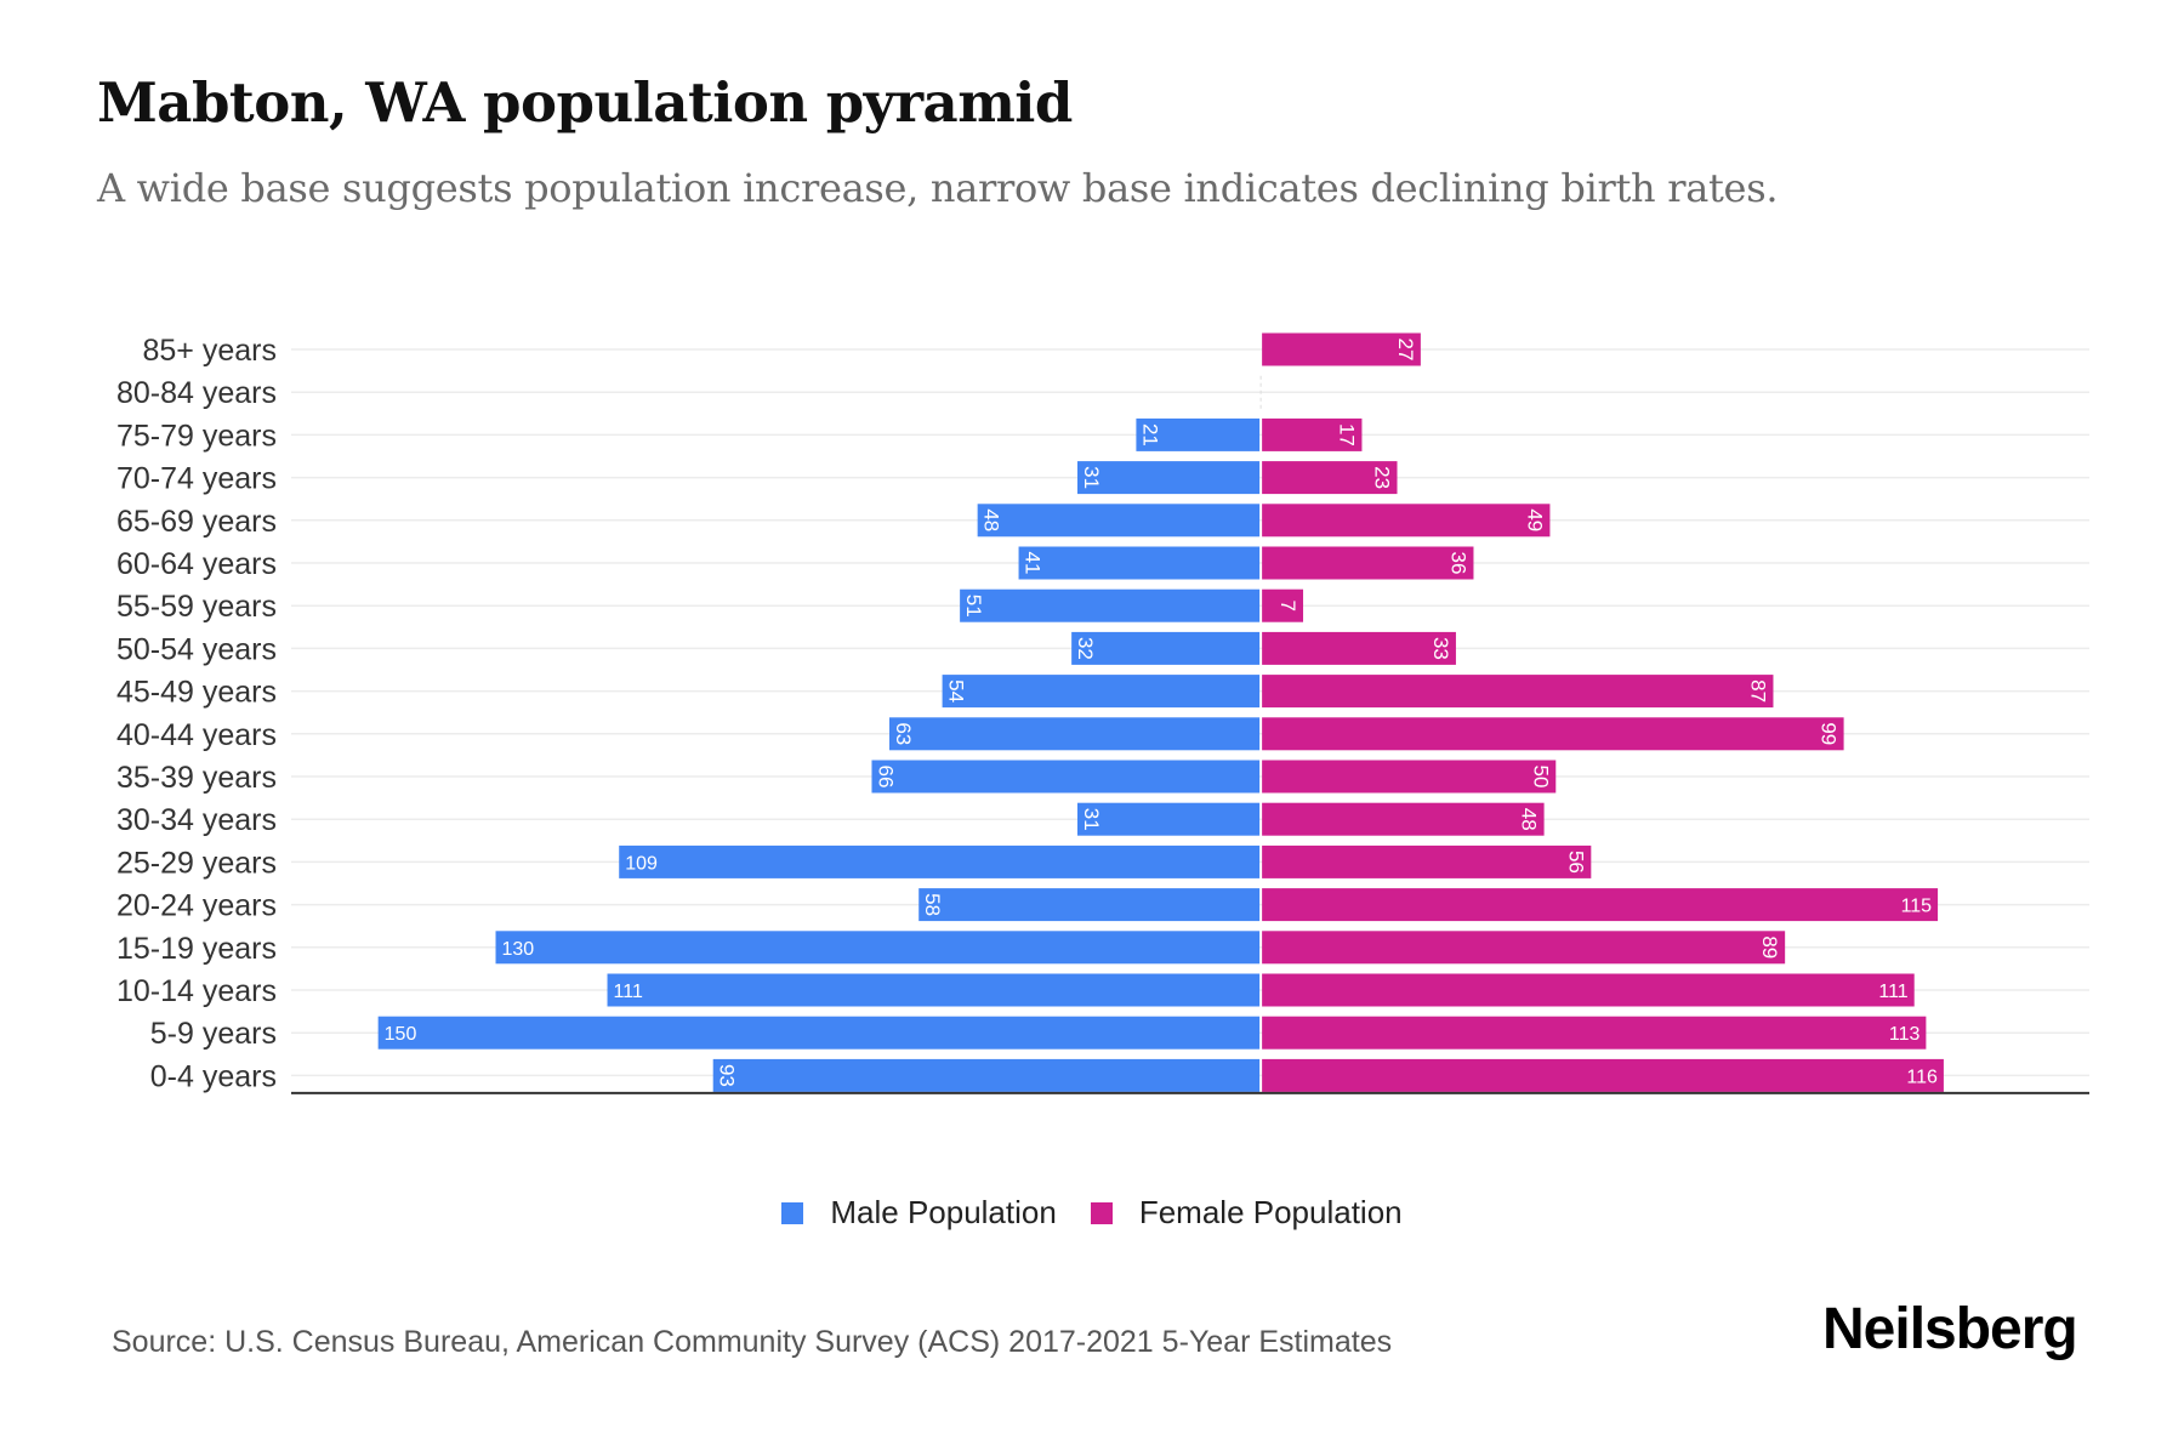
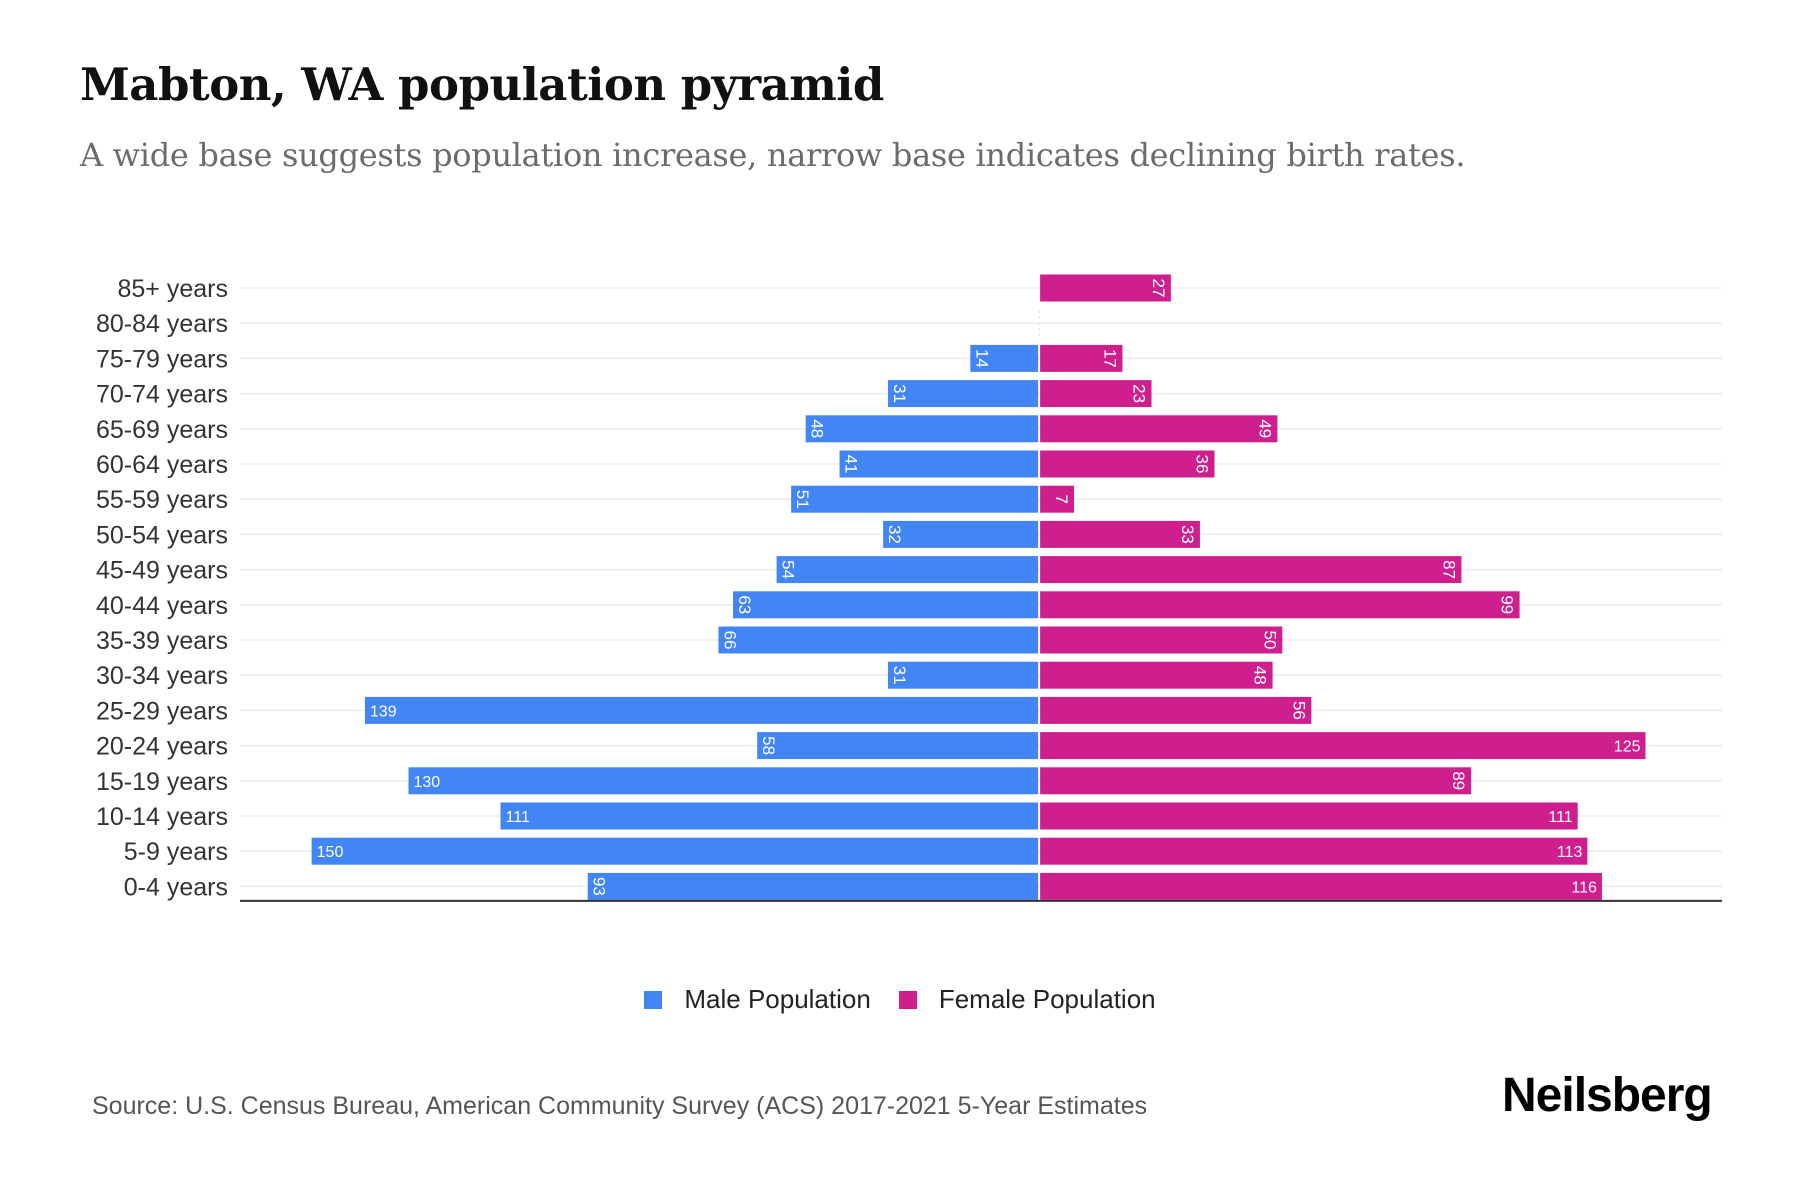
Male Population/75-79 years: 21 -> 14
Male Population/25-29 years: 109 -> 139
Female Population/20-24 years: 115 -> 125
